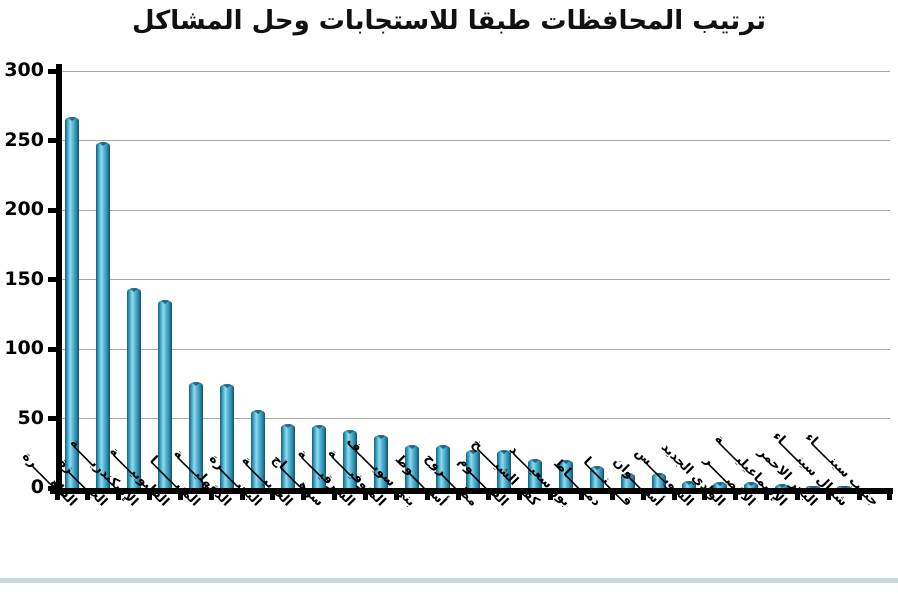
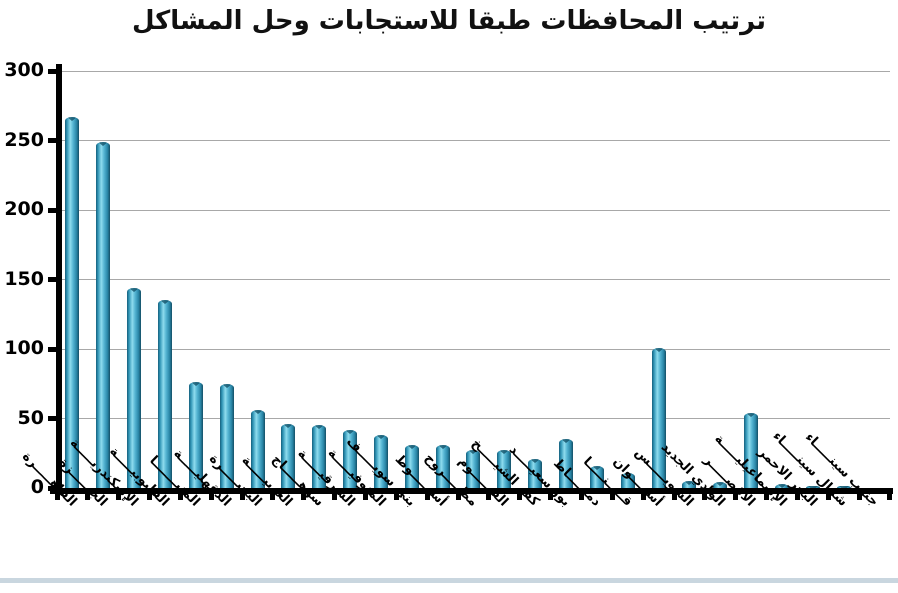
بور سعيـــــد: 20 -> 35
أســـــوان: 11 -> 101
الأقصـــــر: 4 -> 54
